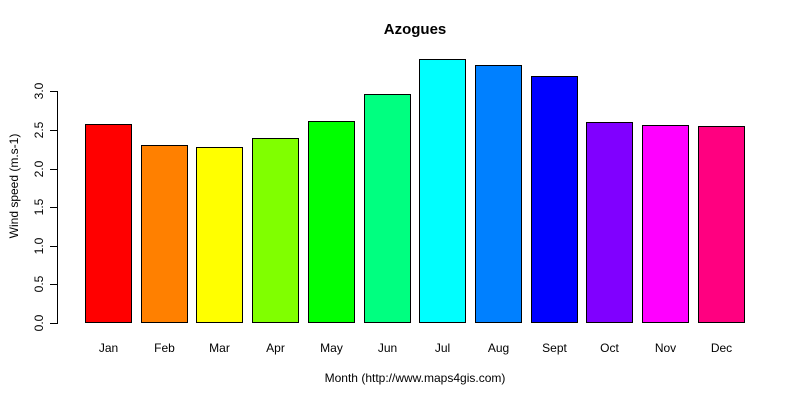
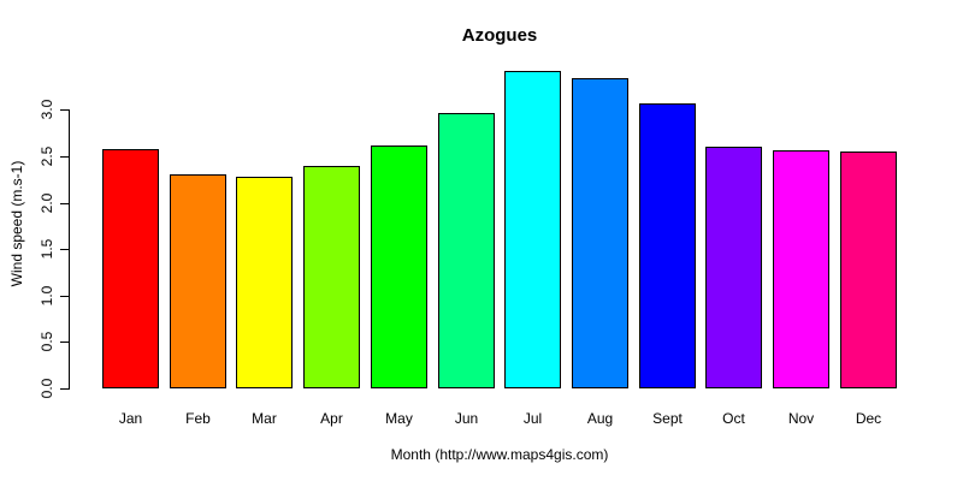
Sept: 3.2 -> 3.1
